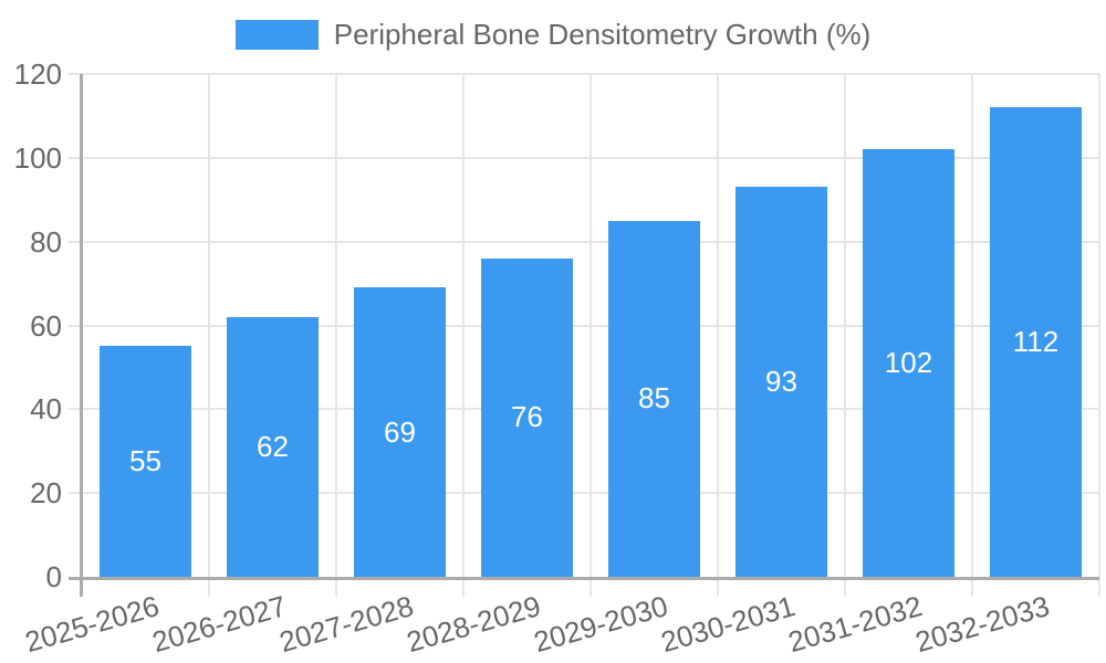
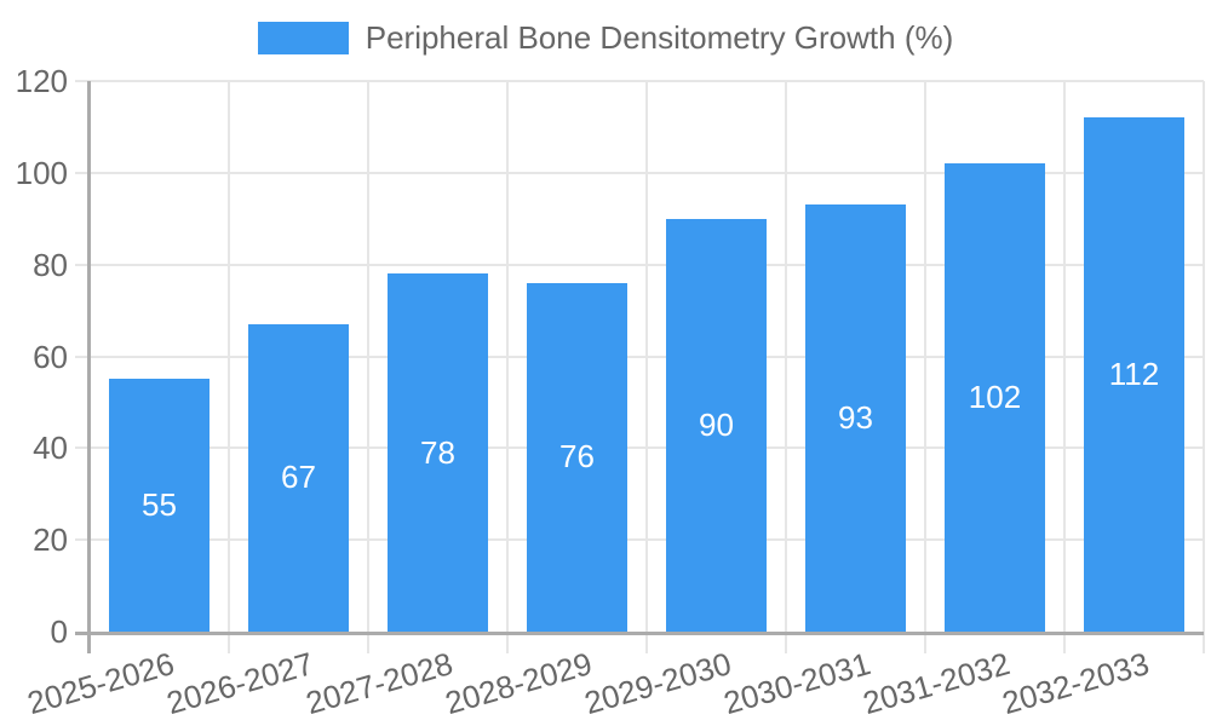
2026-2027: 62 -> 67
2027-2028: 69 -> 78
2029-2030: 85 -> 90
